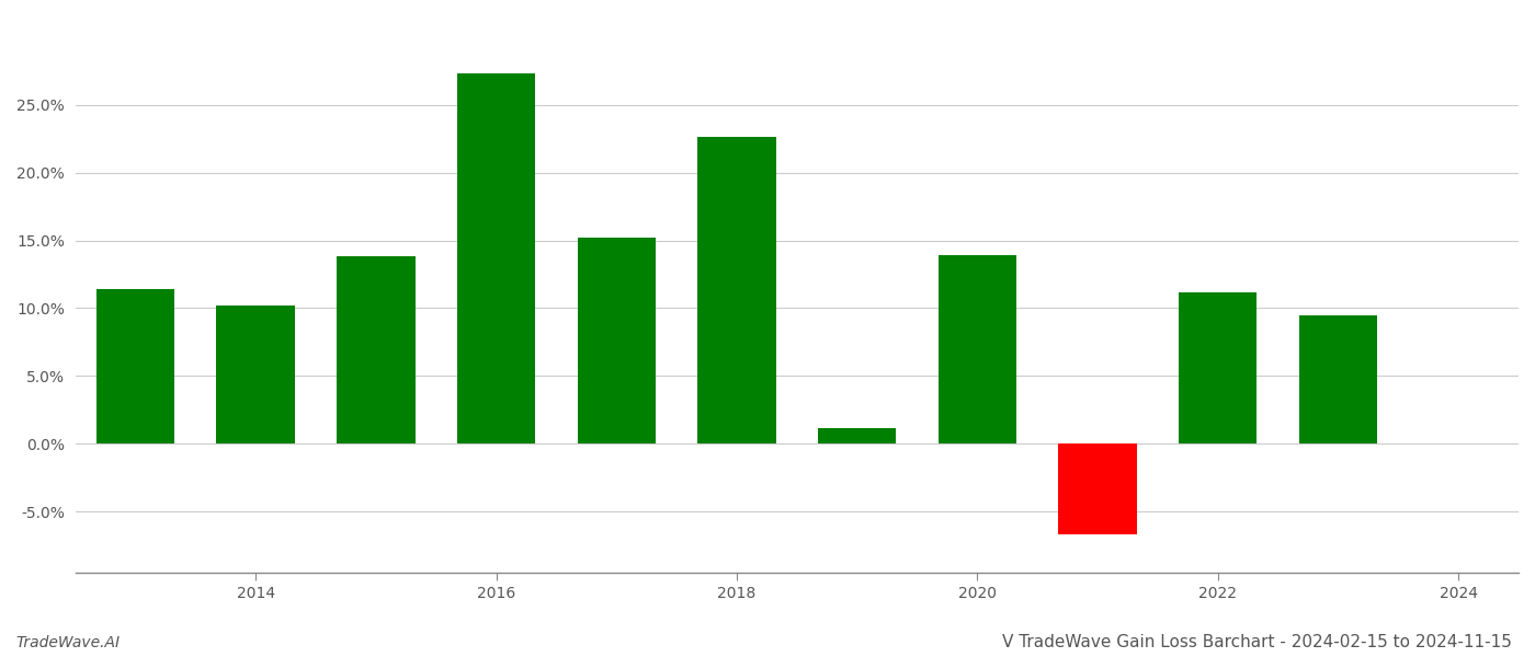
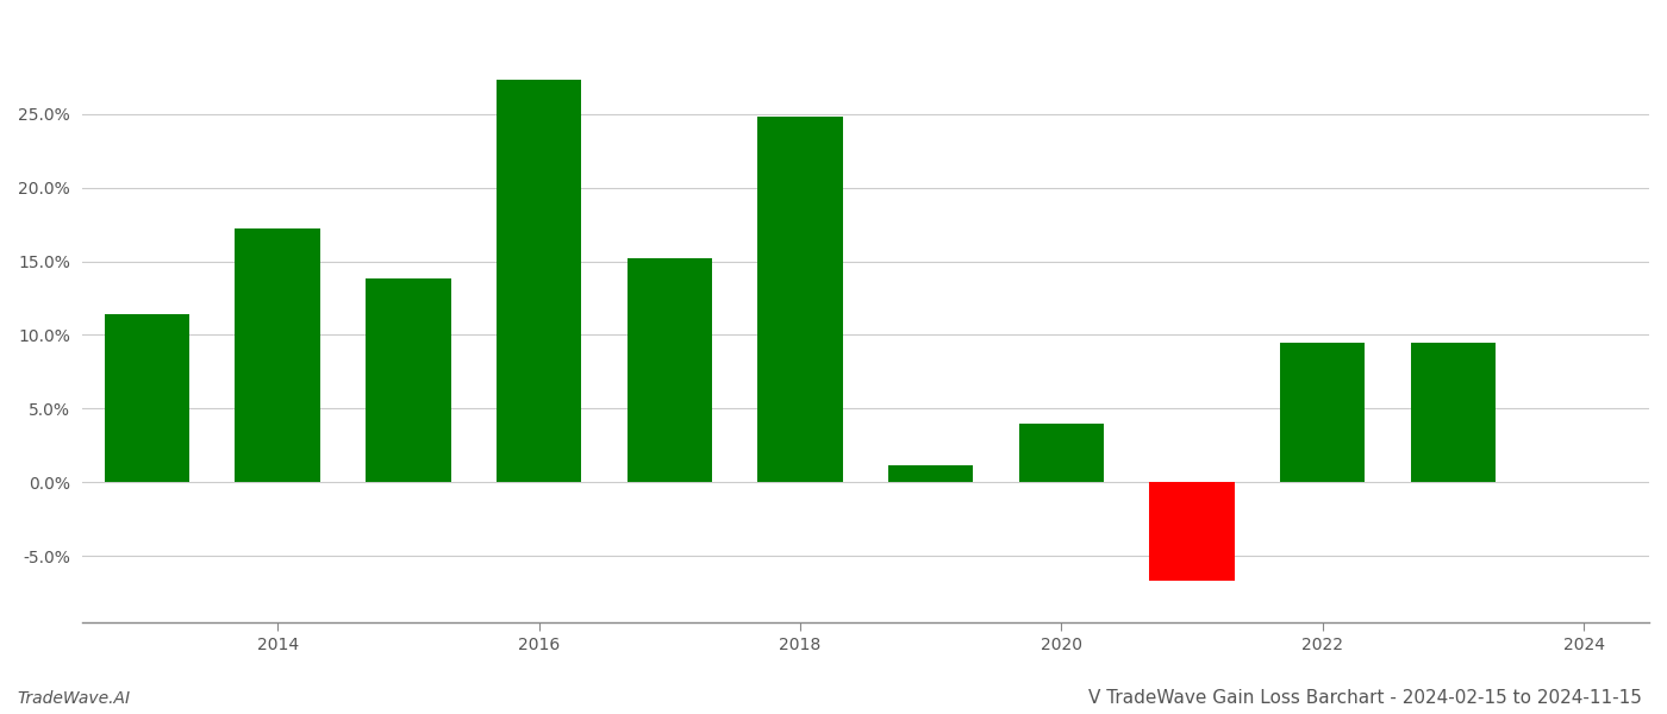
2014: 10.2% -> 17.2%
2018: 22.6% -> 24.8%
2020: 13.9% -> 4.0%
2022: 11.2% -> 9.5%
